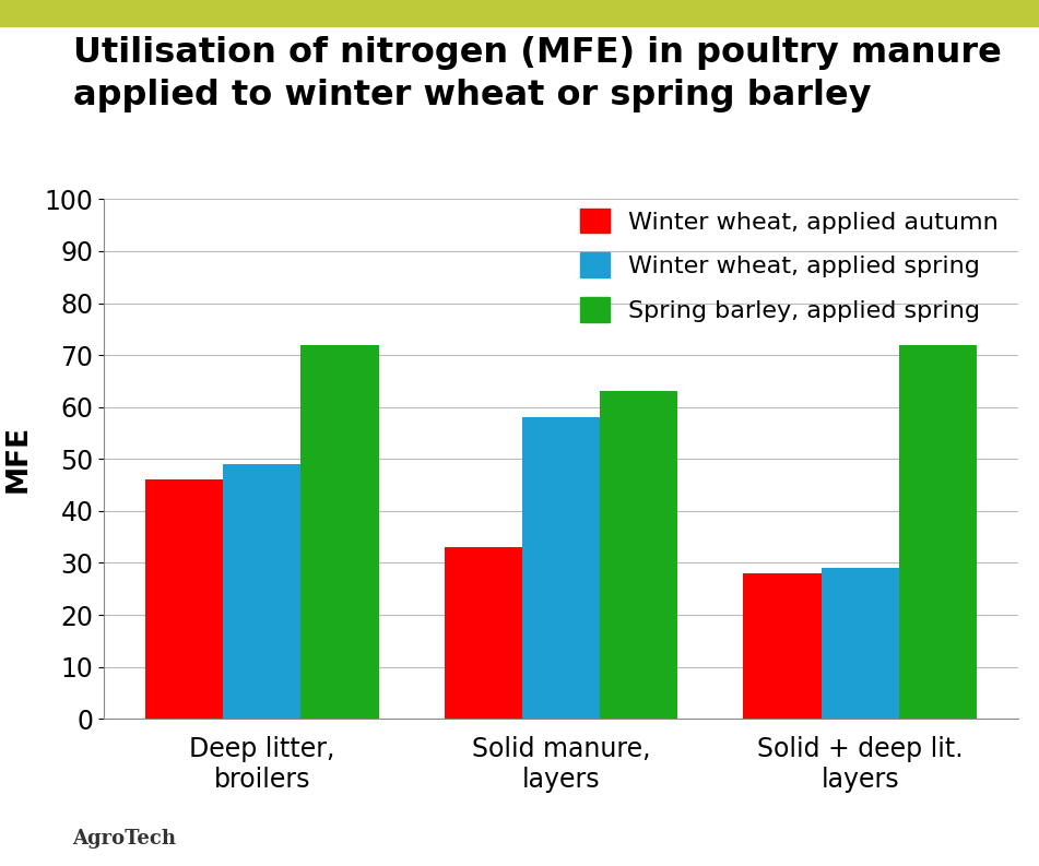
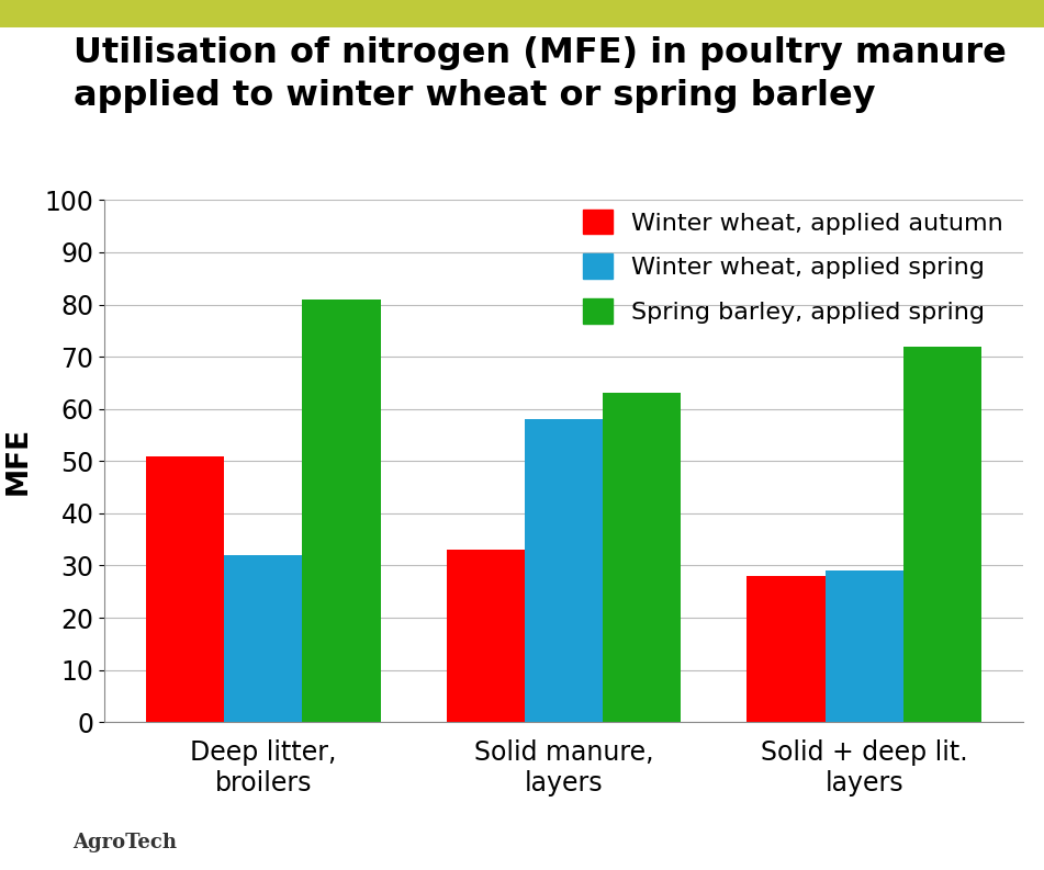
Winter wheat, applied autumn/Deep litter, broilers: 46 -> 51
Winter wheat, applied spring/Deep litter, broilers: 49 -> 32
Spring barley, applied spring/Deep litter, broilers: 72 -> 81
